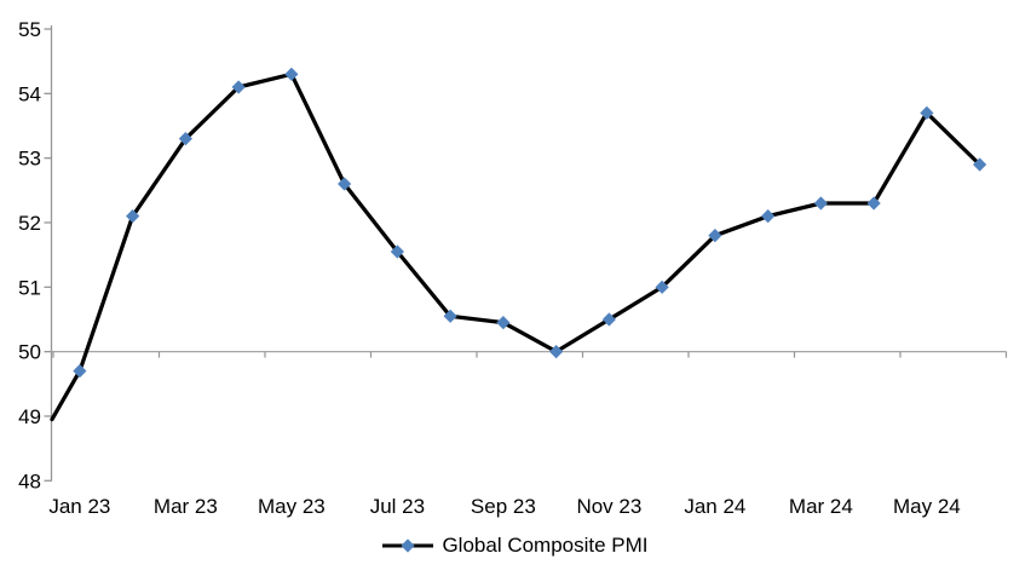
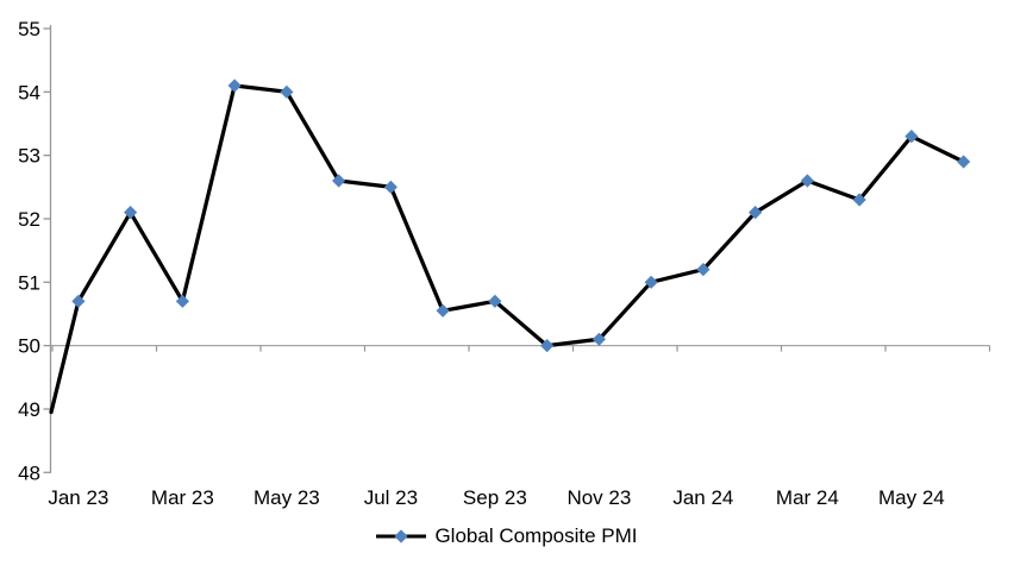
Jan 23: 49.7 -> 50.7
Mar 23: 53.3 -> 50.7
May 23: 54.3 -> 54.0
Jul 23: 51.5 -> 52.5
Sep 23: 50.5 -> 50.7
Nov 23: 50.5 -> 50.1
Jan 24: 51.8 -> 51.2
Mar 24: 52.3 -> 52.6
May 24: 53.7 -> 53.3
